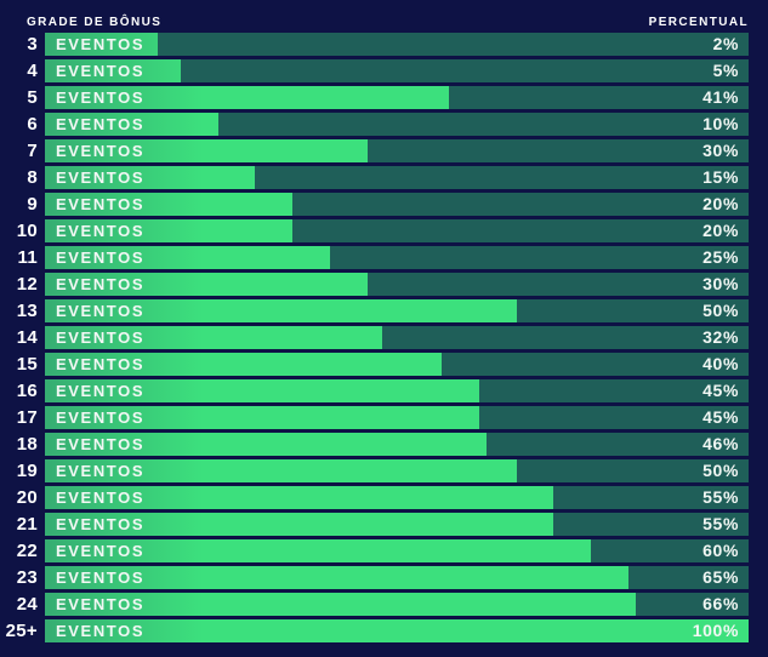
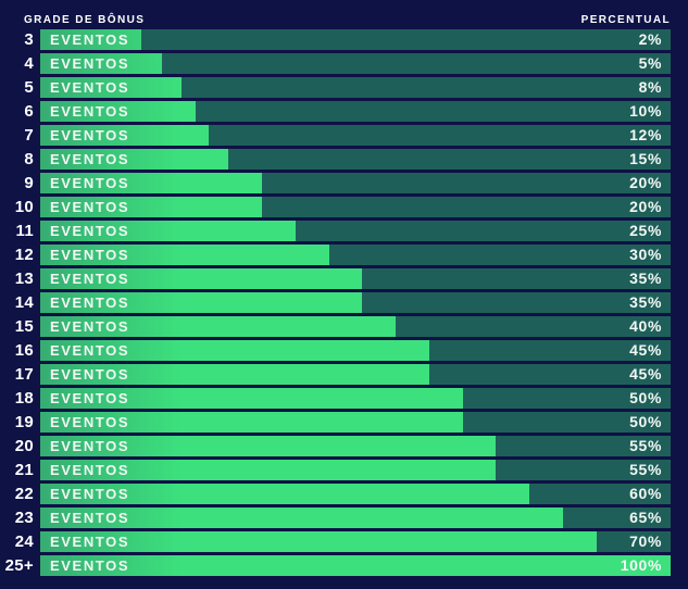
5: 41% -> 8%
7: 30% -> 12%
13: 50% -> 35%
14: 32% -> 35%
18: 46% -> 50%
24: 66% -> 70%
